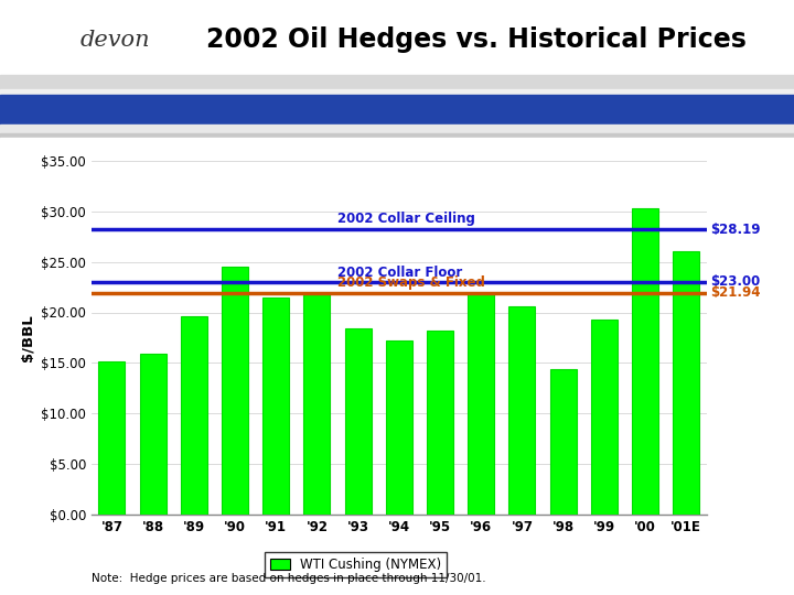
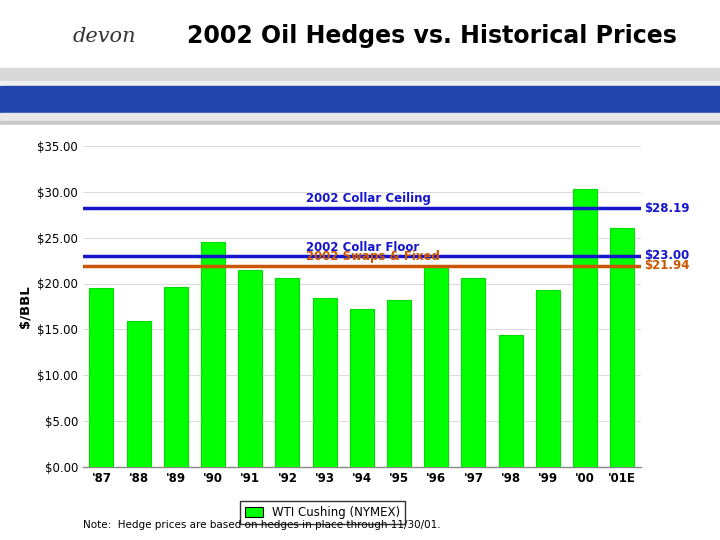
'87: $15.2 -> $19.5
'92: $21.8 -> $20.6
